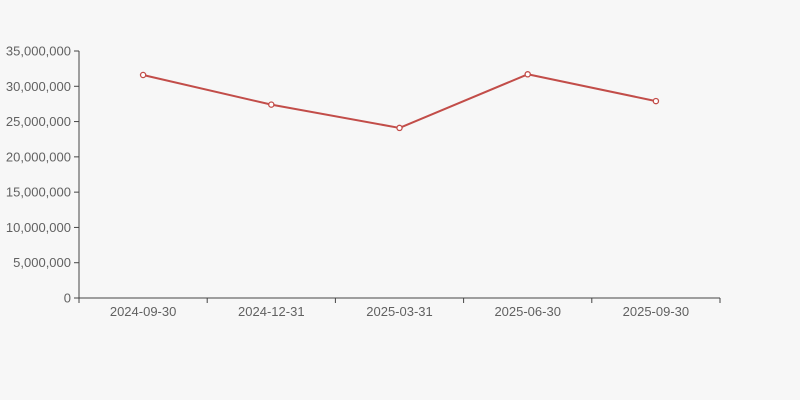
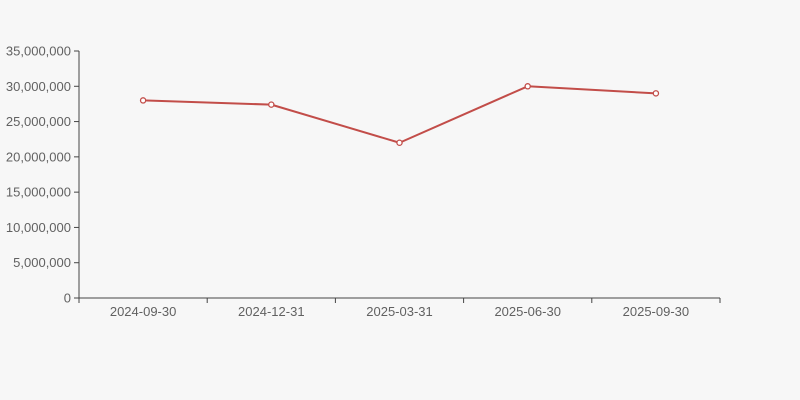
2024-09-30: 32000000 -> 28000000
2025-03-31: 24000000 -> 22000000
2025-06-30: 32000000 -> 30000000
2025-09-30: 28000000 -> 29000000
